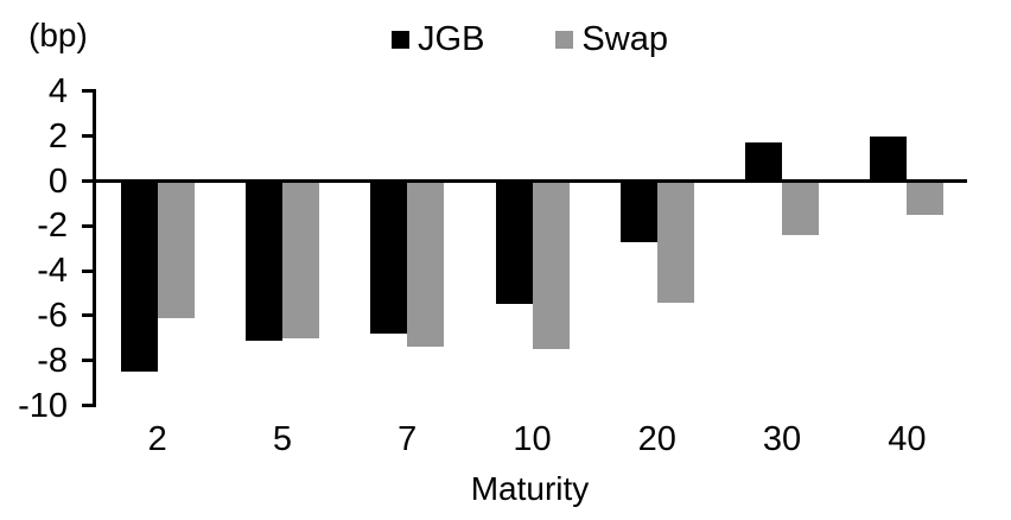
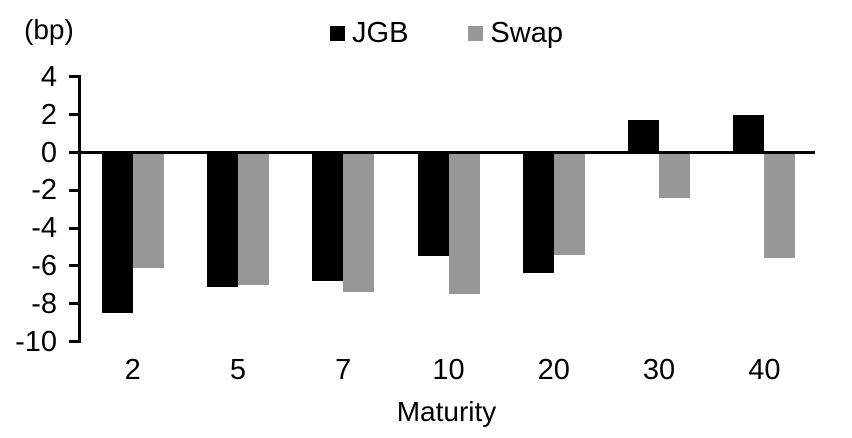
JGB/20: -2.7 -> -6.4
Swap/40: -1.5 -> -5.6
